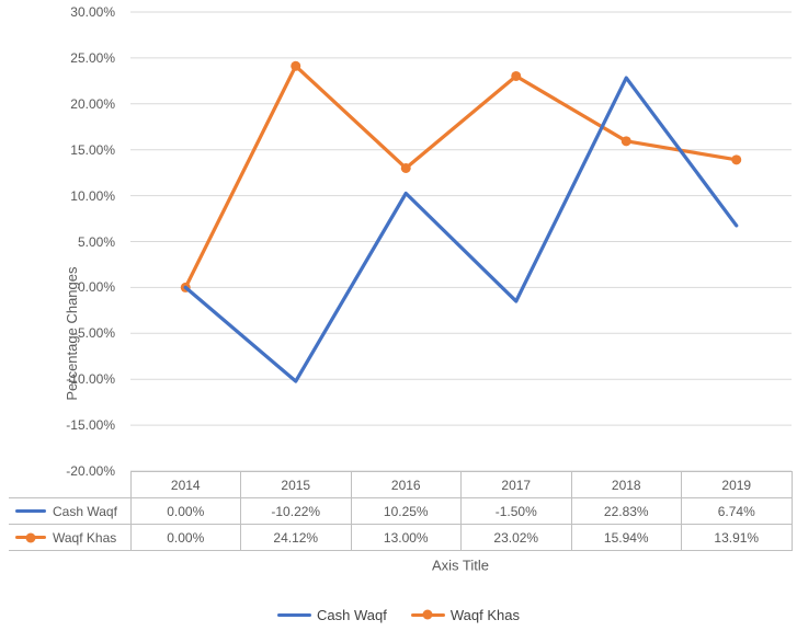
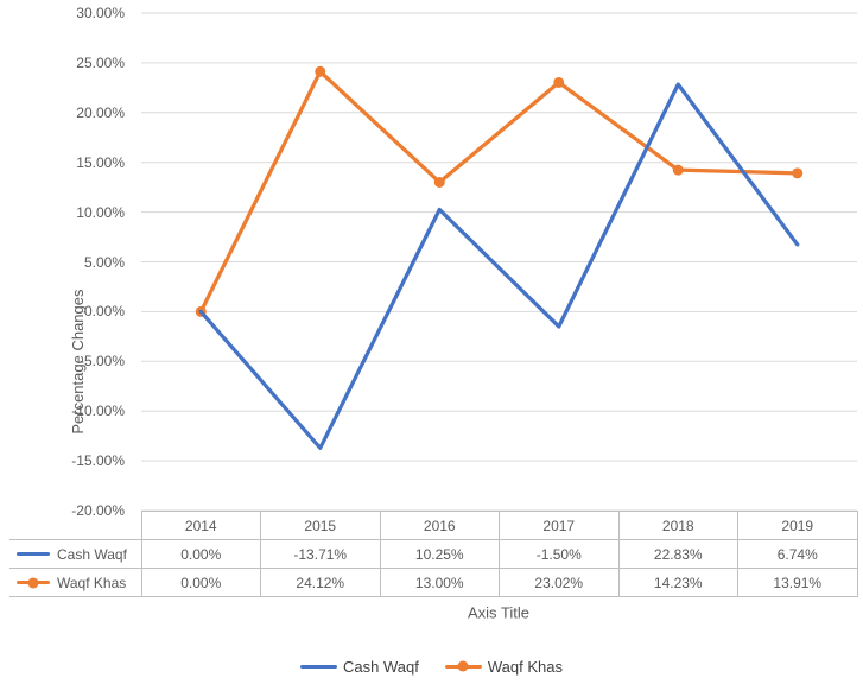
Cash Waqf/2015: -10.22% -> -13.71%
Waqf Khas/2018: 15.94% -> 14.23%
